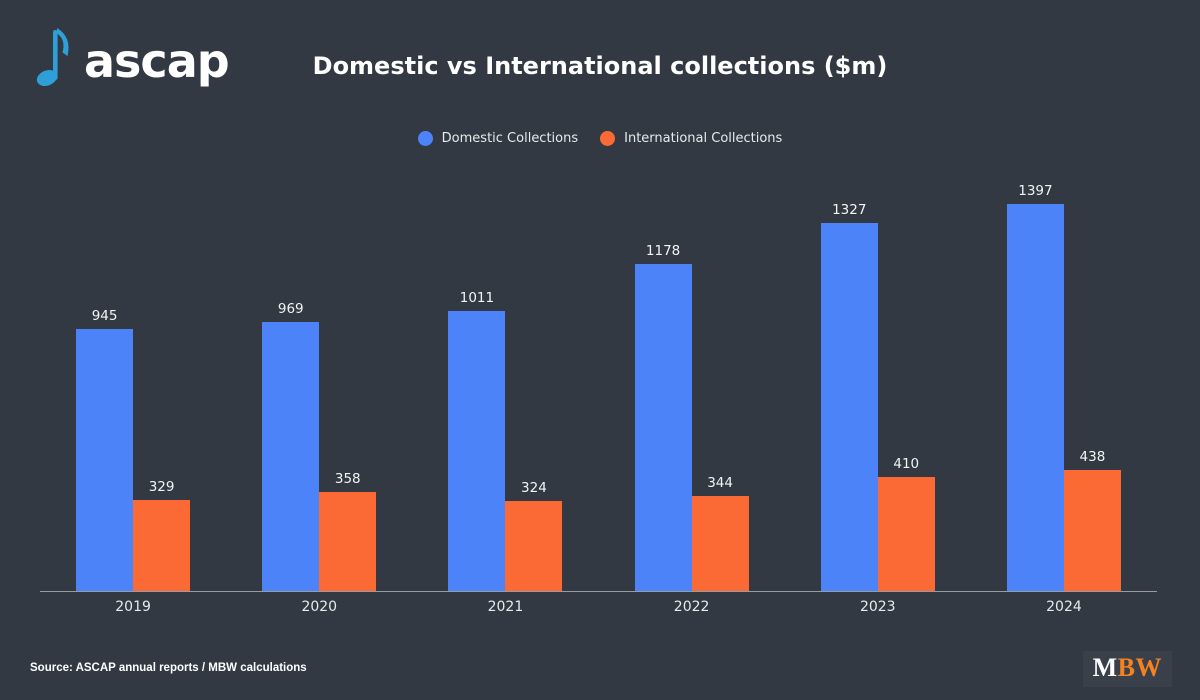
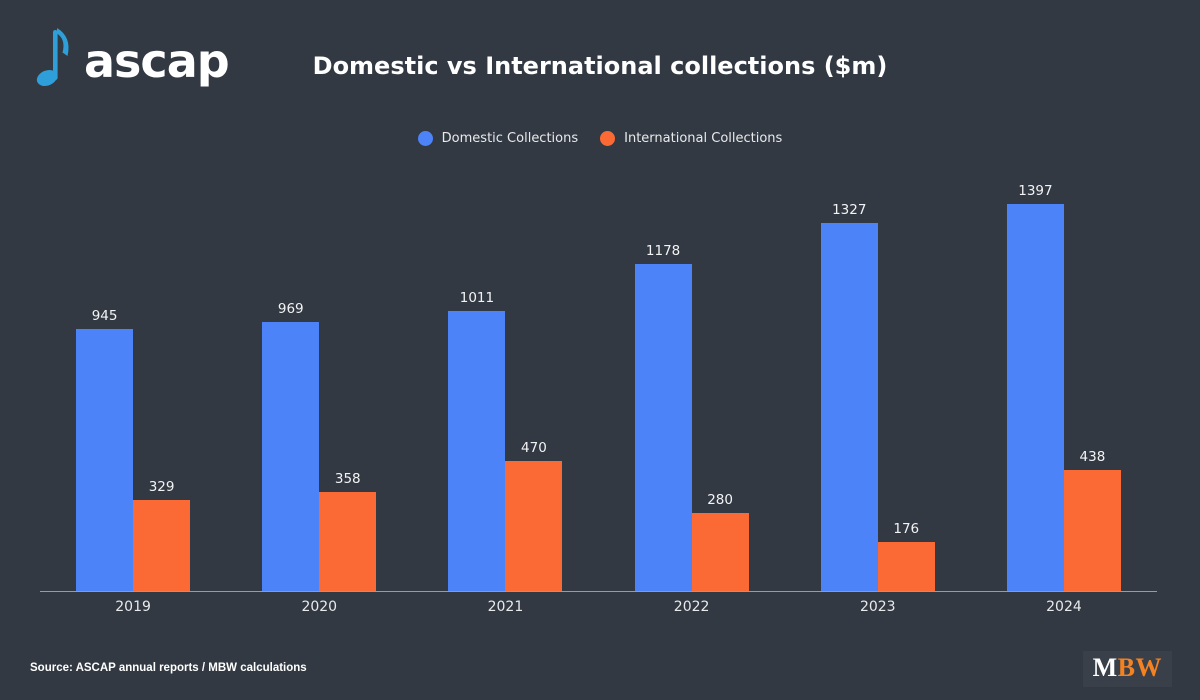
International Collections/2021: 324 -> 470
International Collections/2022: 344 -> 280
International Collections/2023: 410 -> 176
